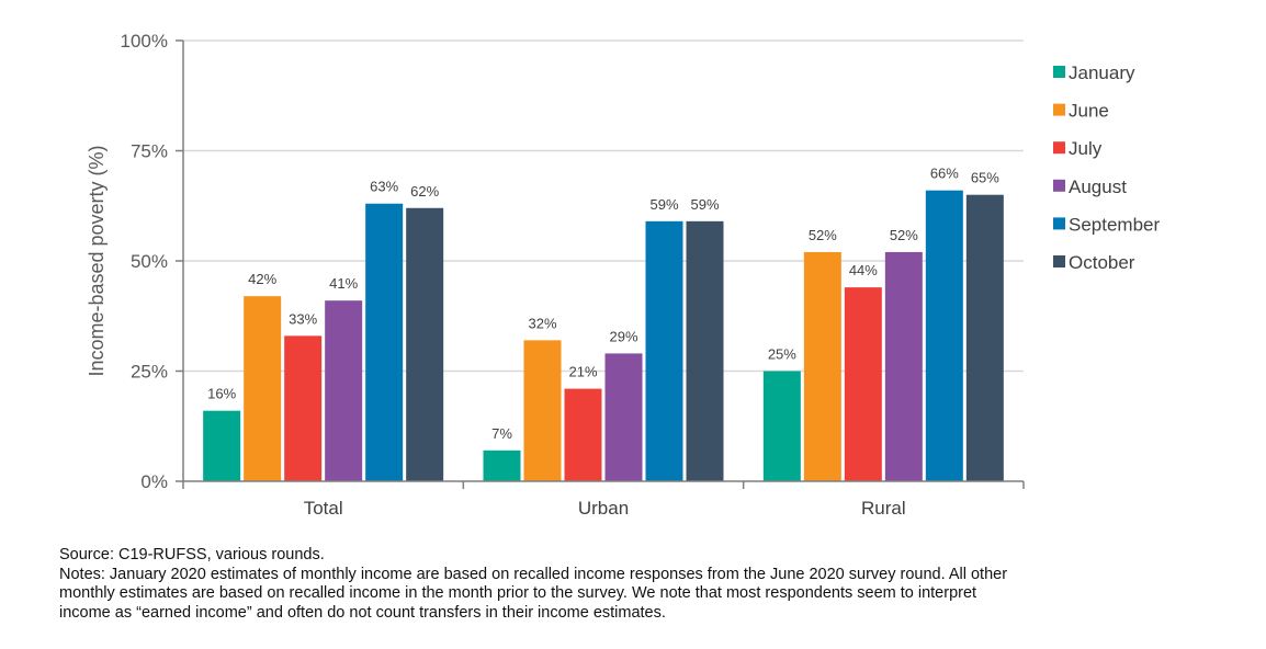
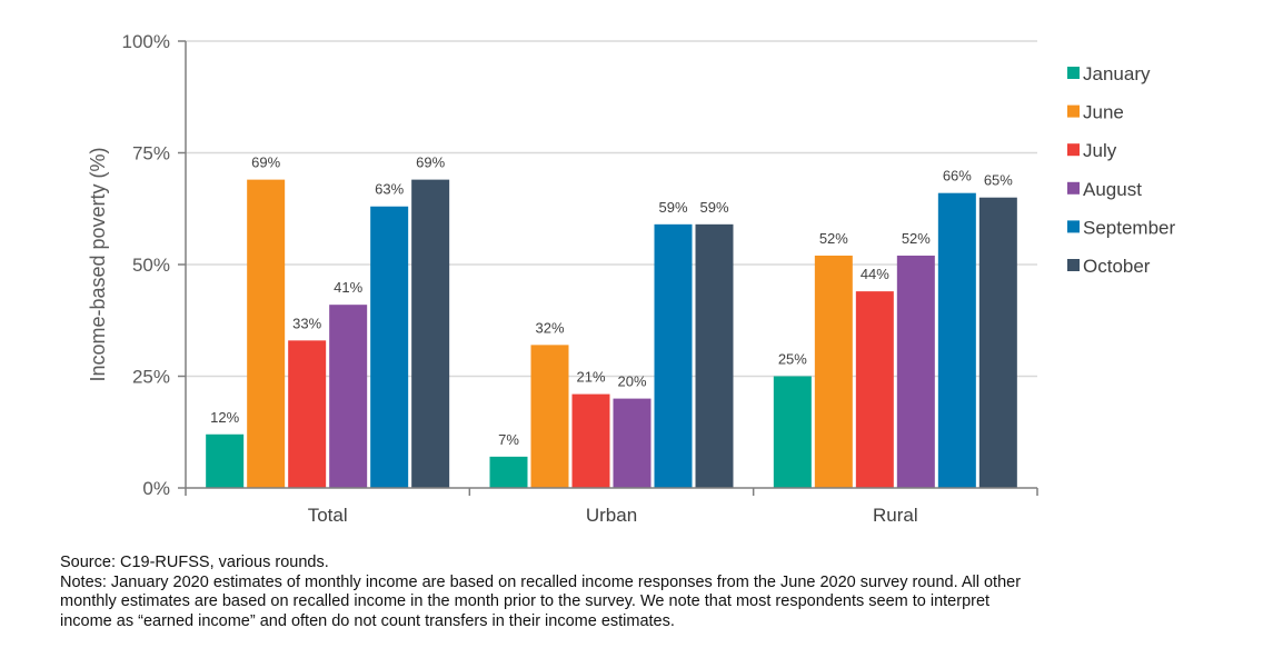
January/Total: 16% -> 12%
June/Total: 42% -> 69%
October/Total: 62% -> 69%
August/Urban: 29% -> 20%
